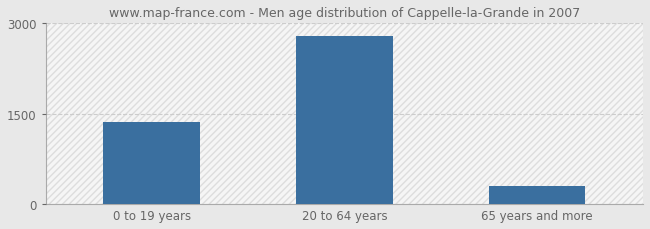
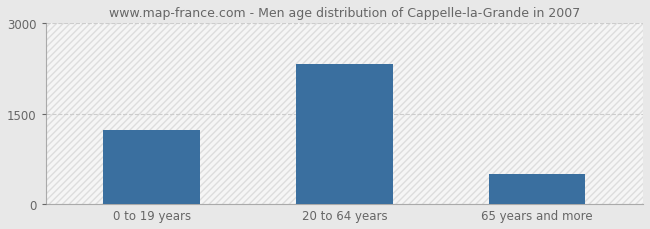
0 to 19 years: 1360 -> 1220
20 to 64 years: 2780 -> 2320
65 years and more: 300 -> 500
